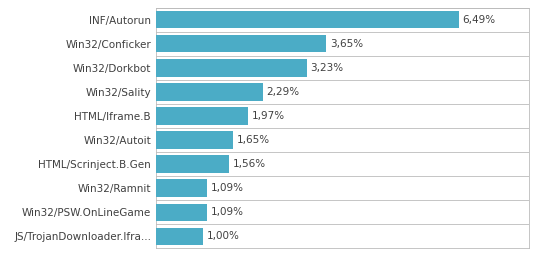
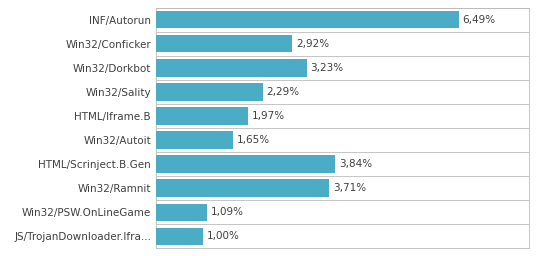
Win32/Conficker: 3,65% -> 2,92%
HTML/Scrinject.B.Gen: 1,56% -> 3,84%
Win32/Ramnit: 1,09% -> 3,71%
